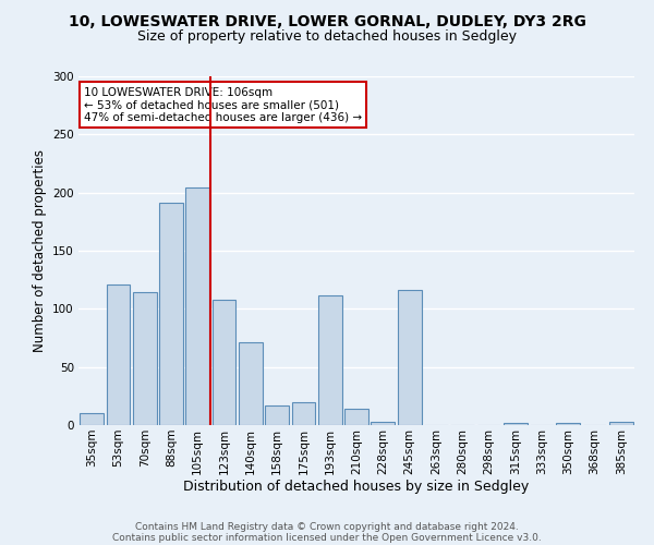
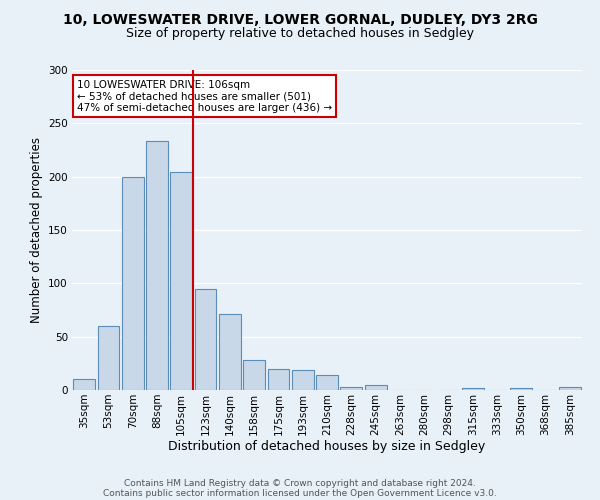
53sqm: 121 -> 60
70sqm: 114 -> 200
88sqm: 191 -> 233
123sqm: 108 -> 95
158sqm: 17 -> 28
193sqm: 112 -> 19
245sqm: 116 -> 5
